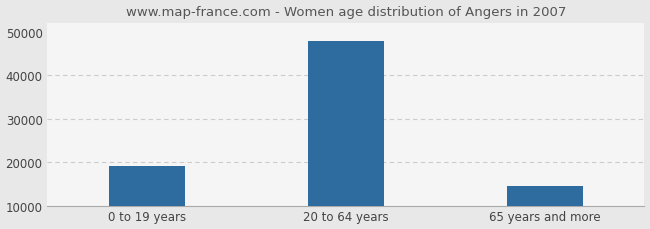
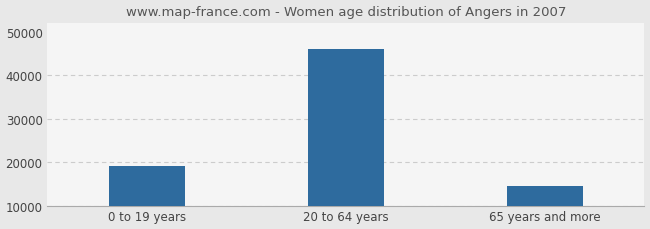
20 to 64 years: 47900 -> 46000
